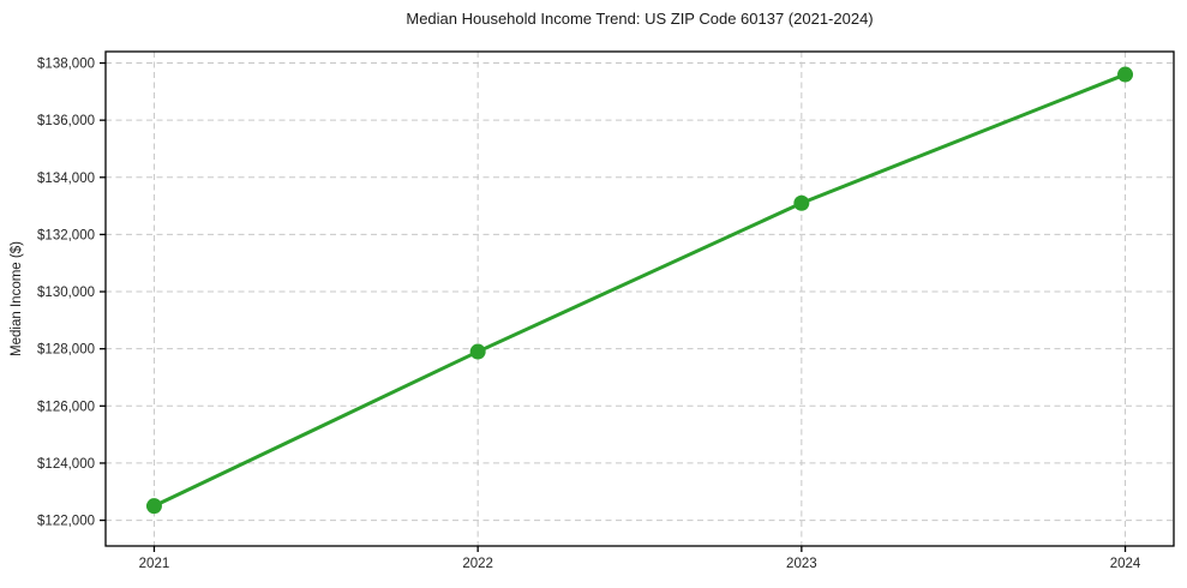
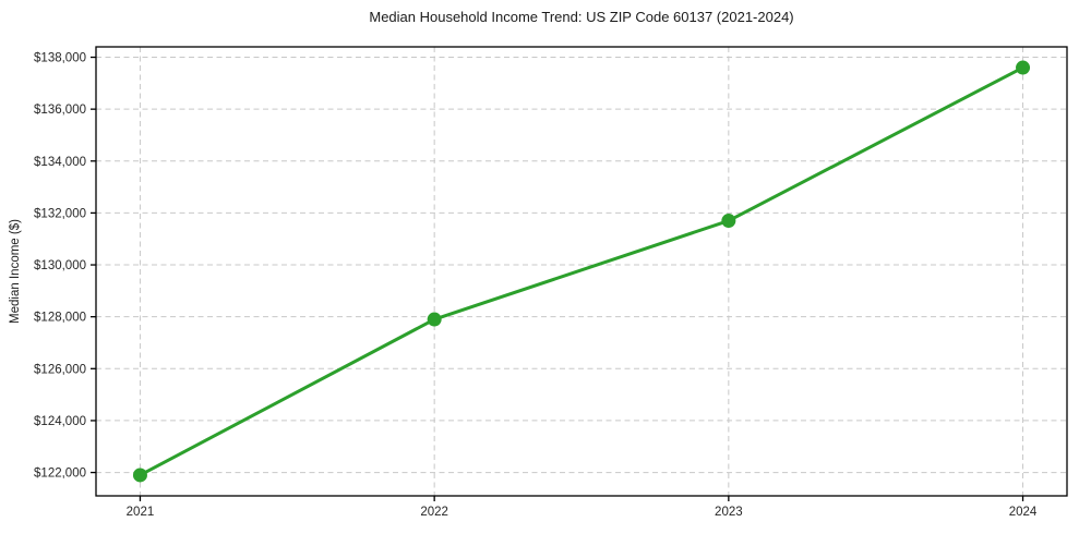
2021: $122500 -> $121900
2023: $133100 -> $131700
